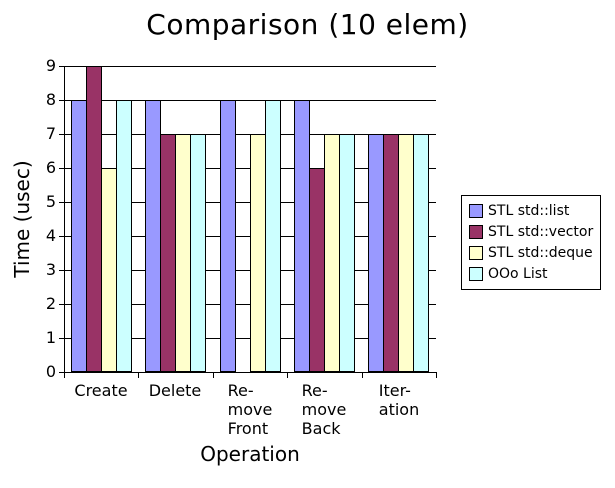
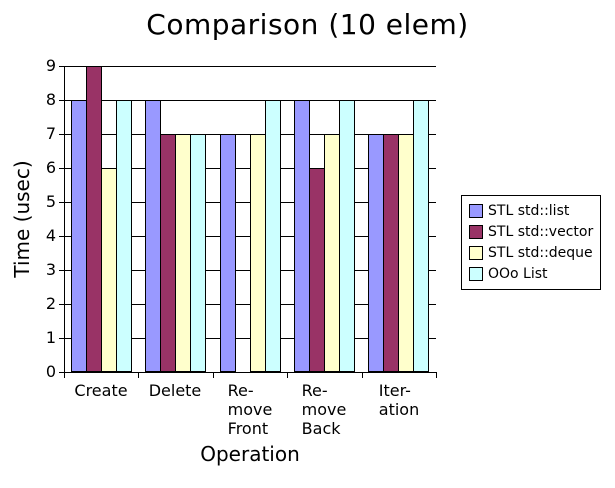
STL std::list/Re- move Front: 8 -> 7
OOo List/Re- move Back: 7 -> 8
OOo List/Iter- ation: 7 -> 8
